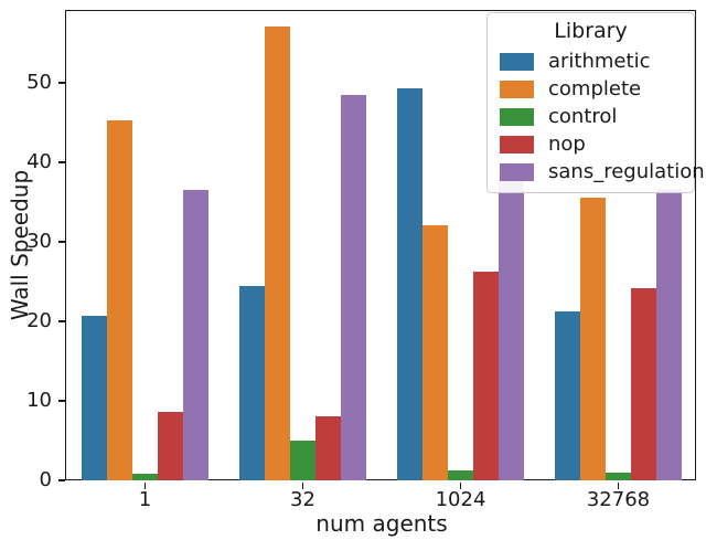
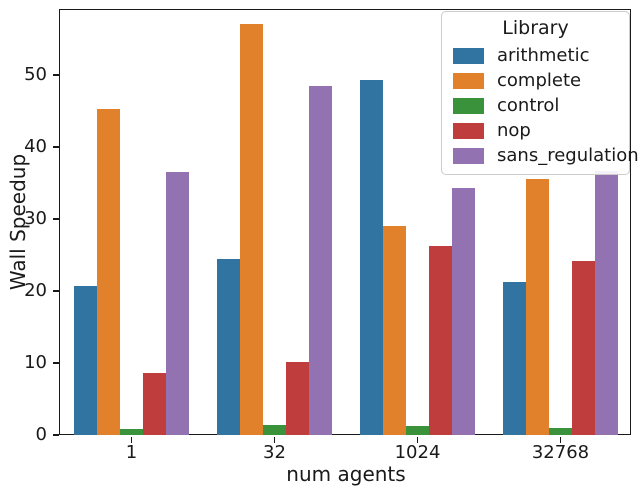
control/32: 5 -> 1
nop/32: 8 -> 10
complete/1024: 32 -> 29
sans_regulation/1024: 39 -> 34
